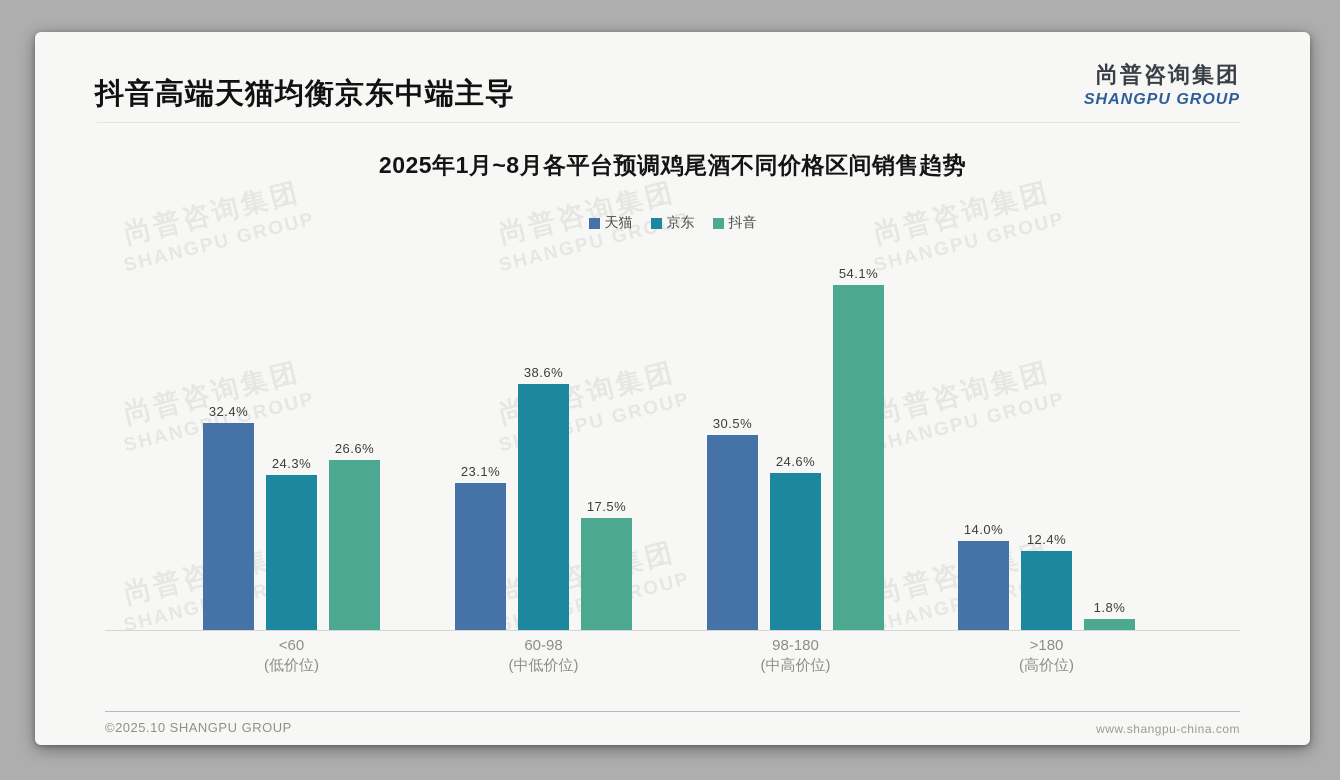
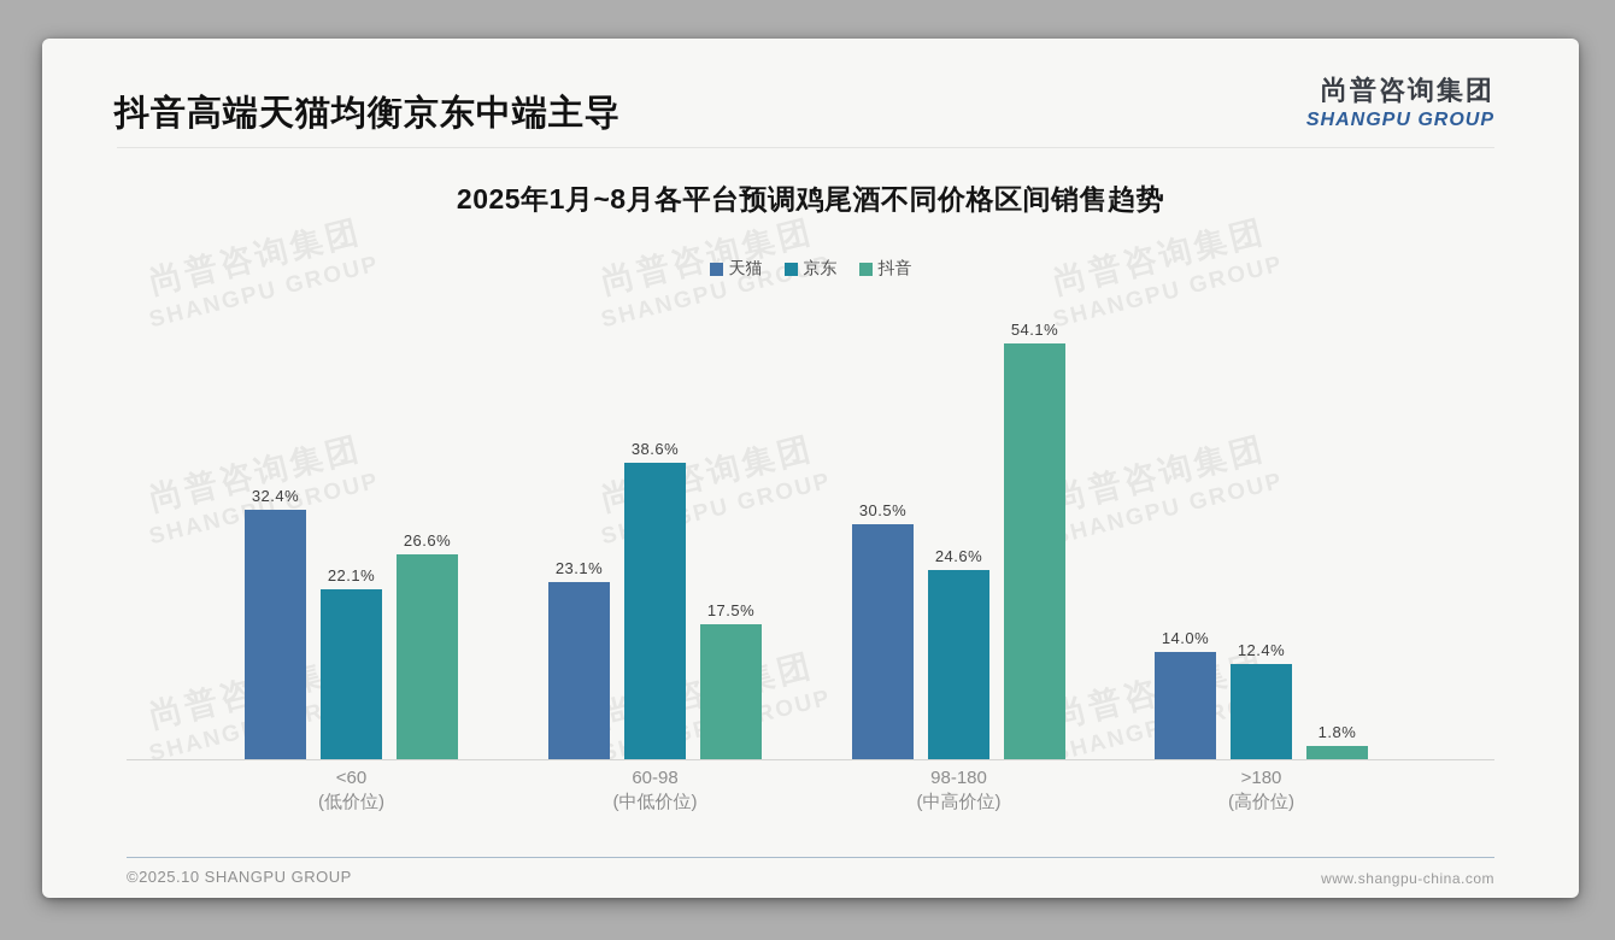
京东/<60: 24.3% -> 22.1%
